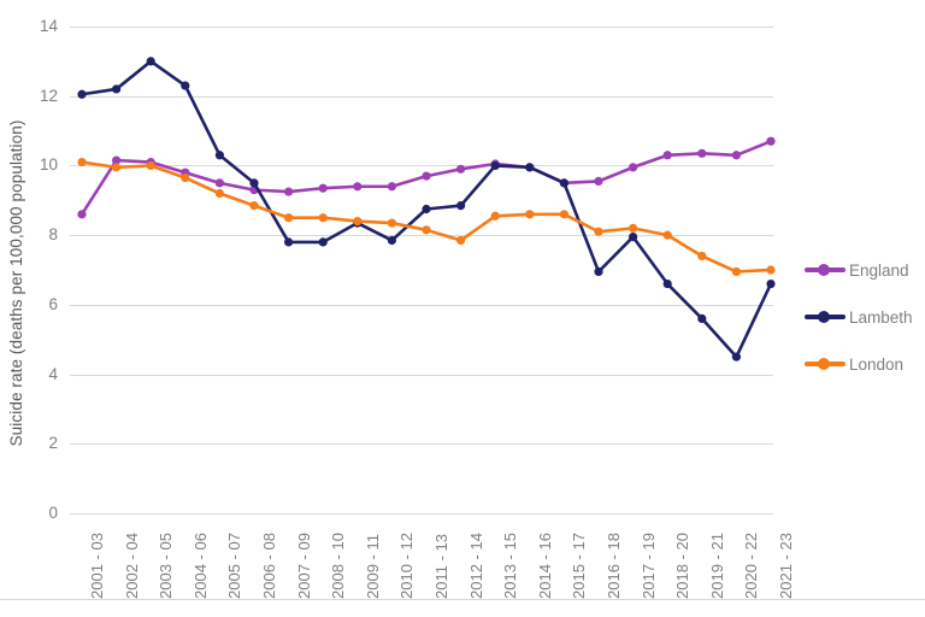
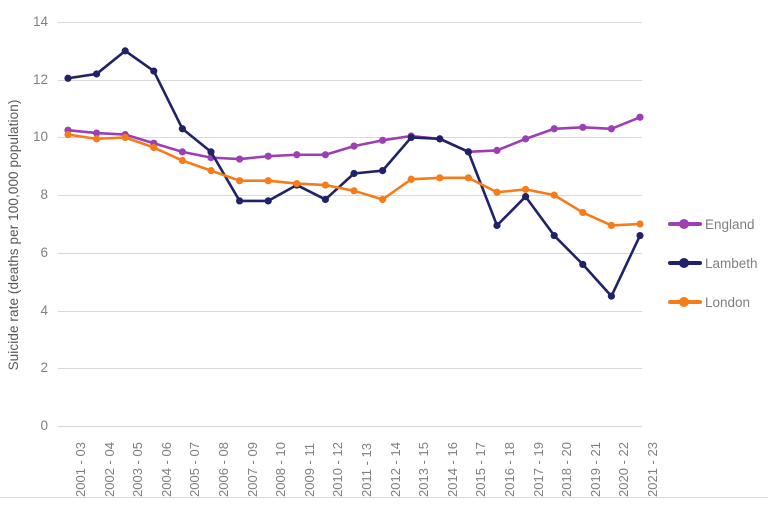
England/2001 - 03: 8.6 -> 10.2
